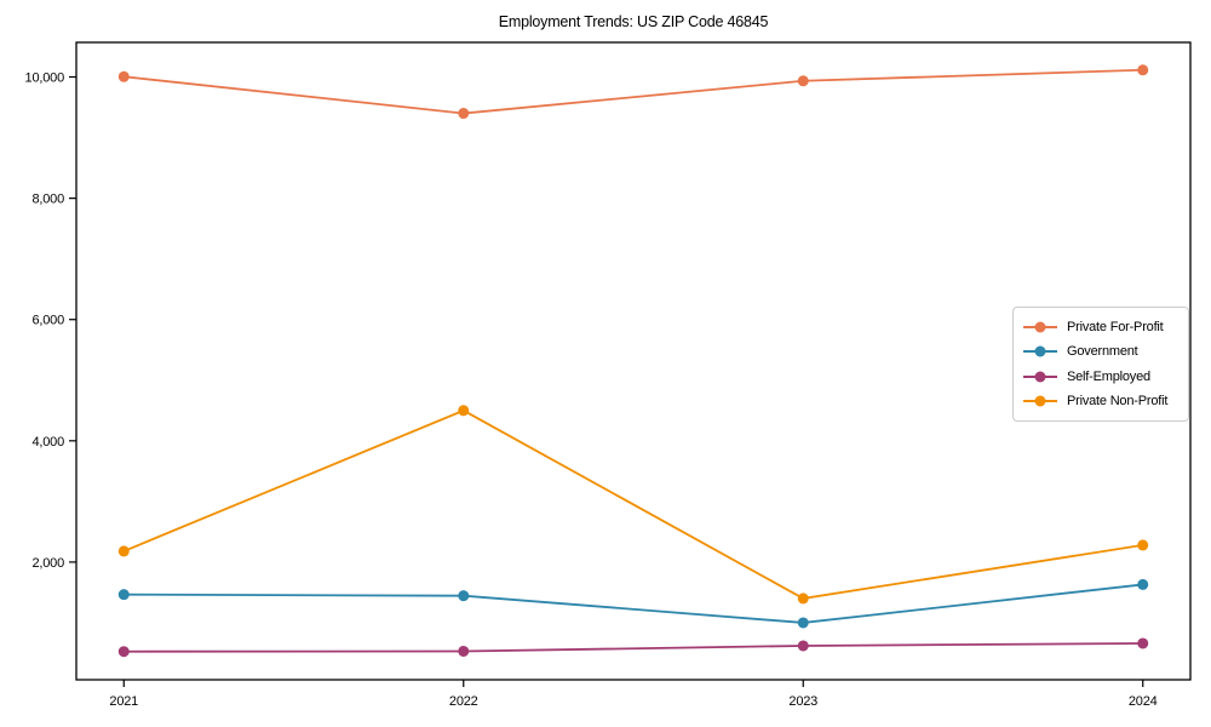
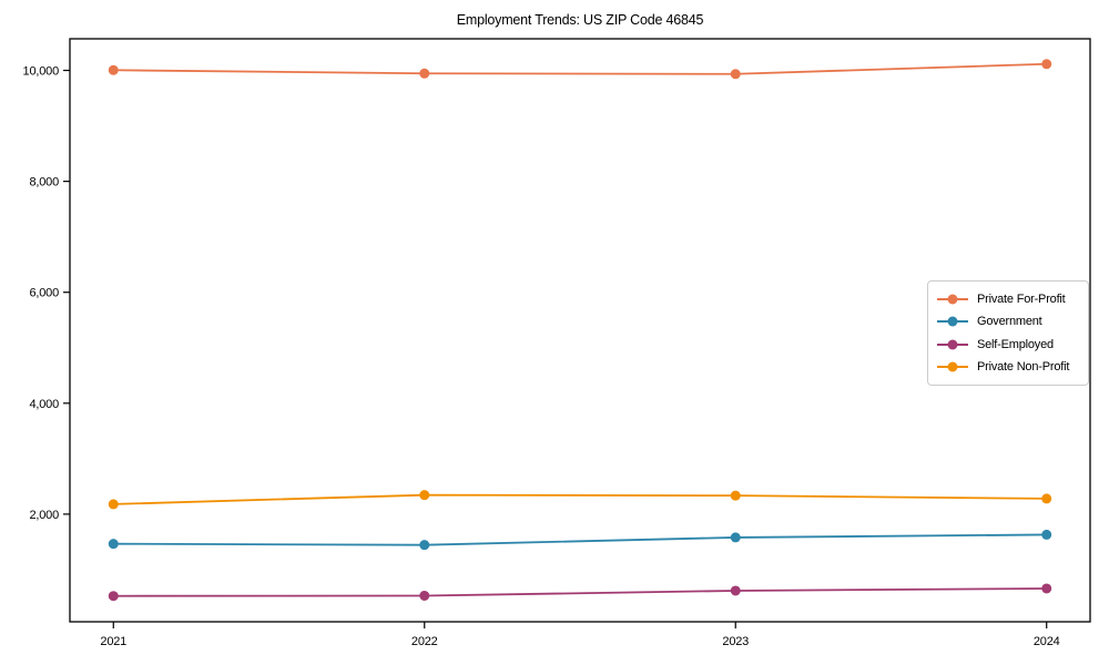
Private For-Profit/2022: 9400 -> 9900
Private Non-Profit/2022: 4500 -> 2300
Government/2023: 1000 -> 1600
Private Non-Profit/2023: 1400 -> 2300
